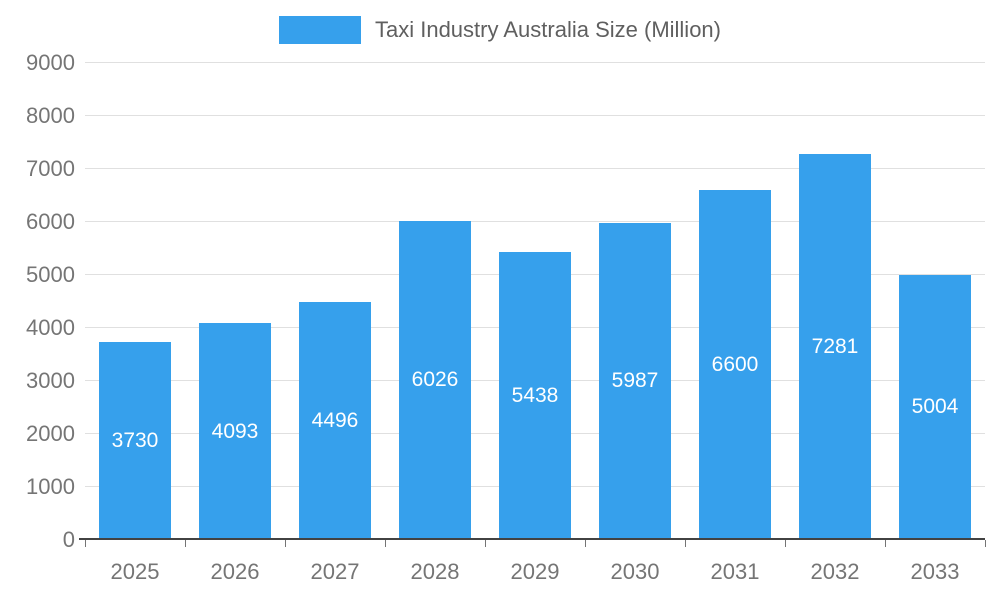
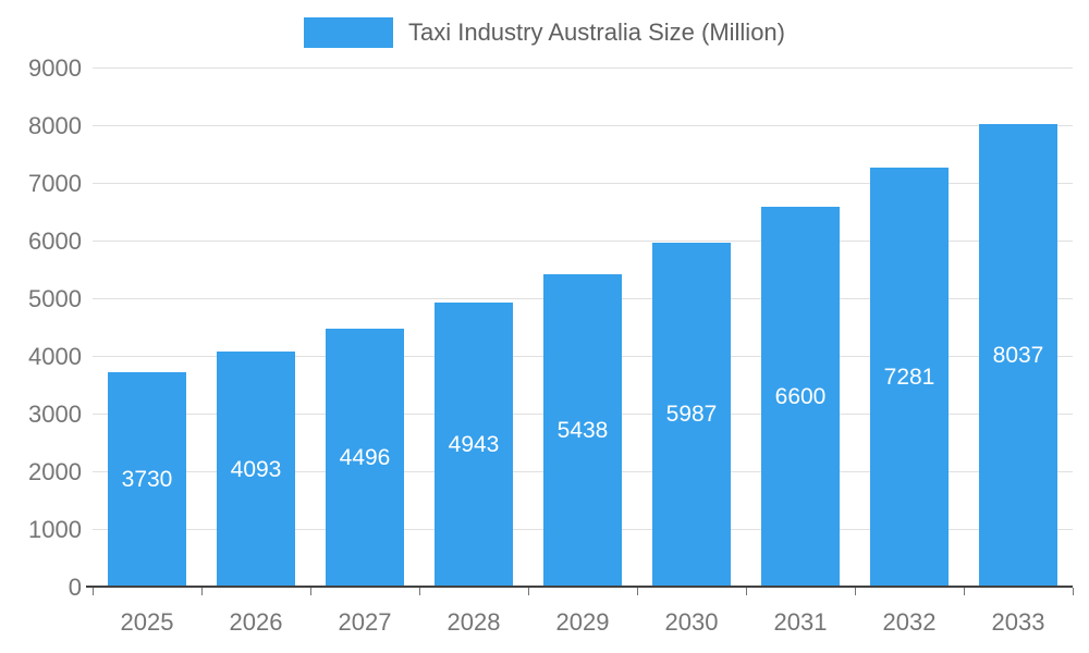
2028: 6026 -> 4943
2033: 5004 -> 8037
